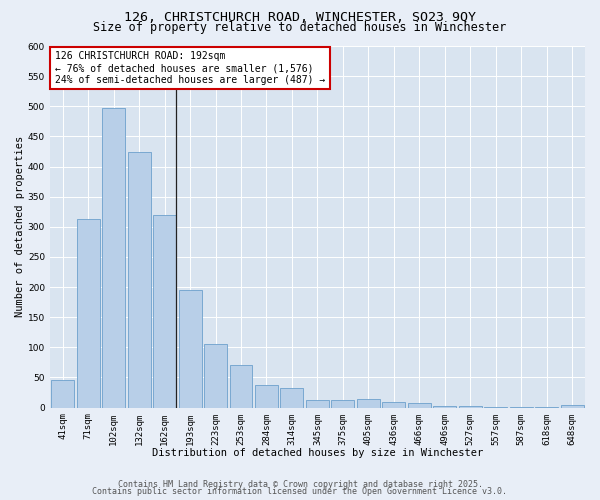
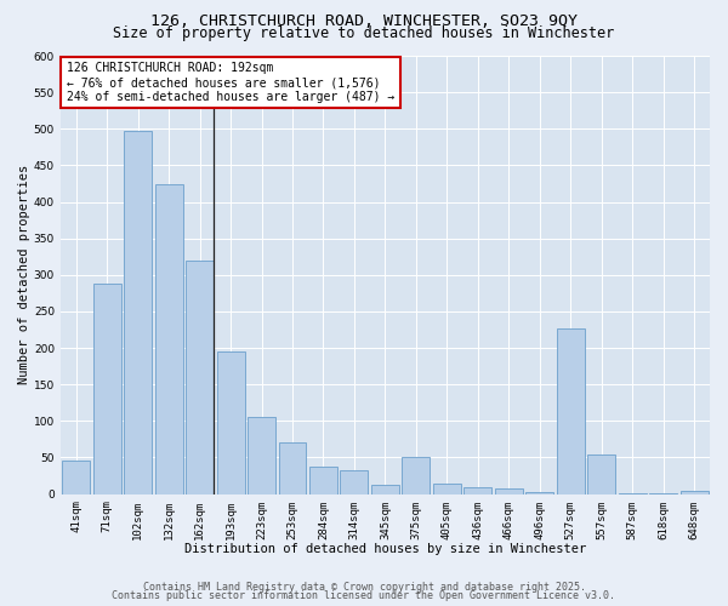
71sqm: 313 -> 288
375sqm: 12 -> 50
527sqm: 3 -> 226
557sqm: 1 -> 54
